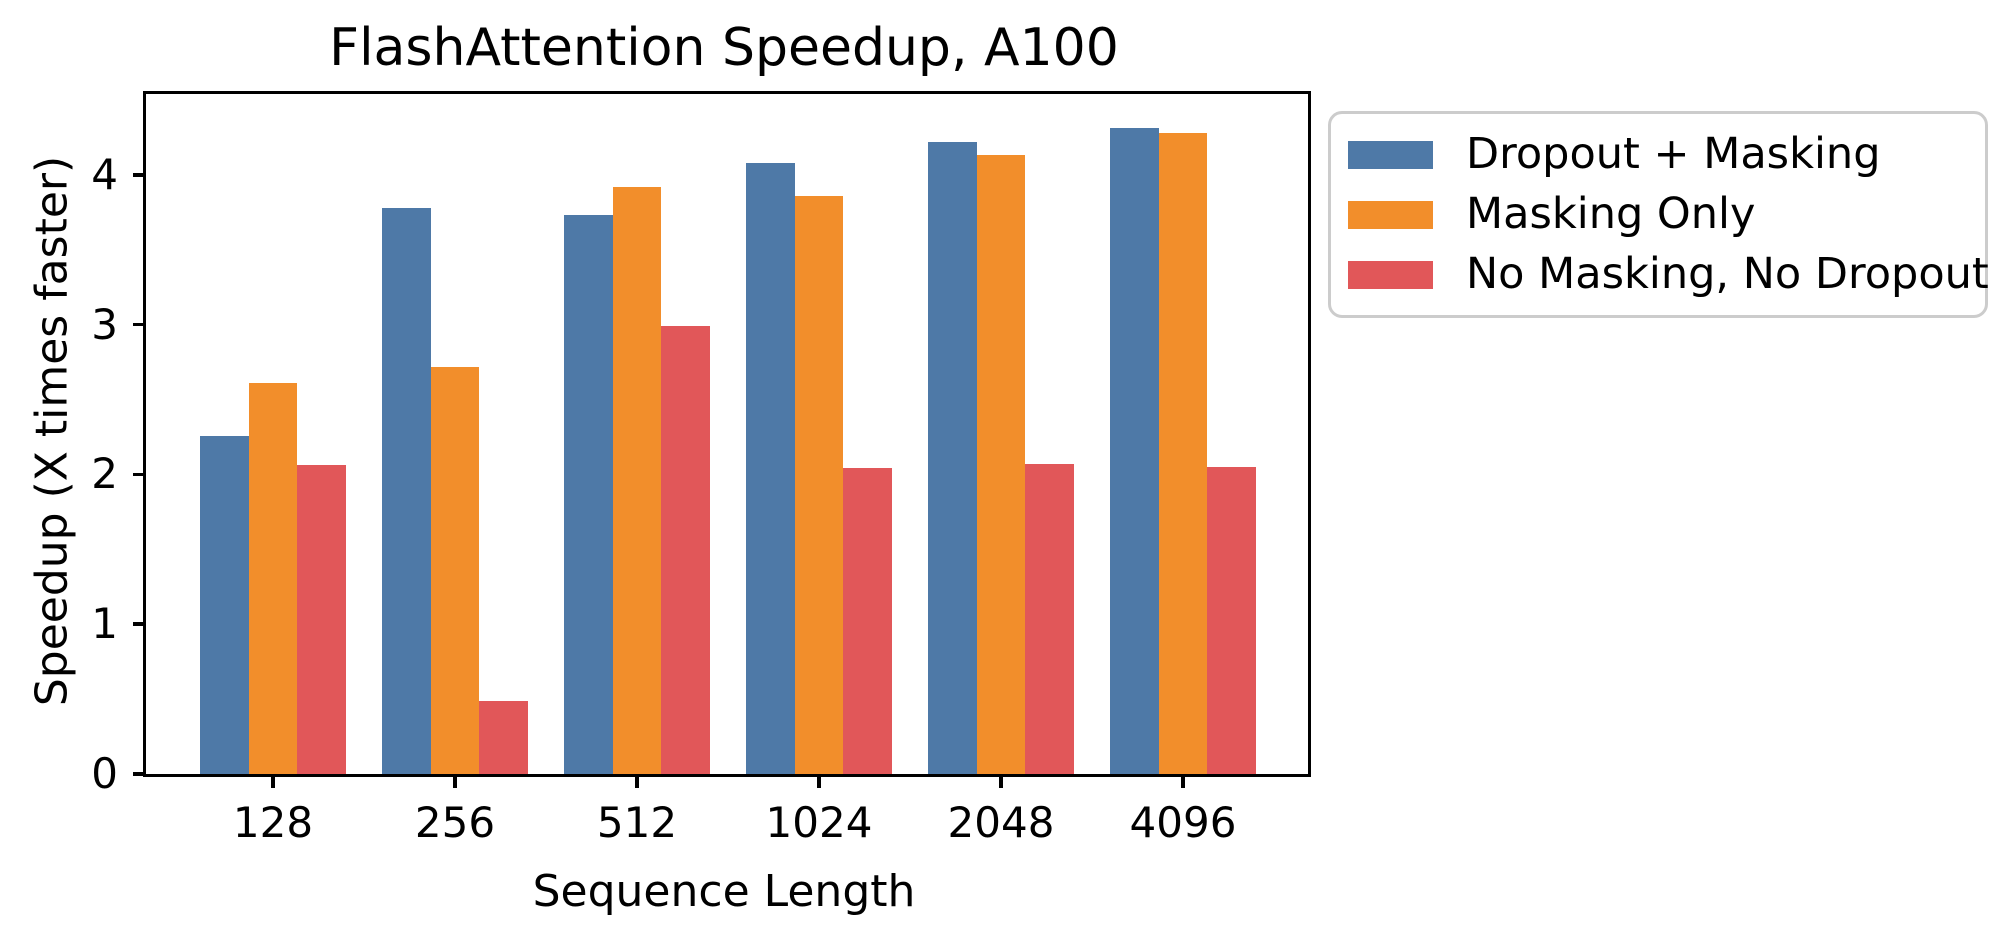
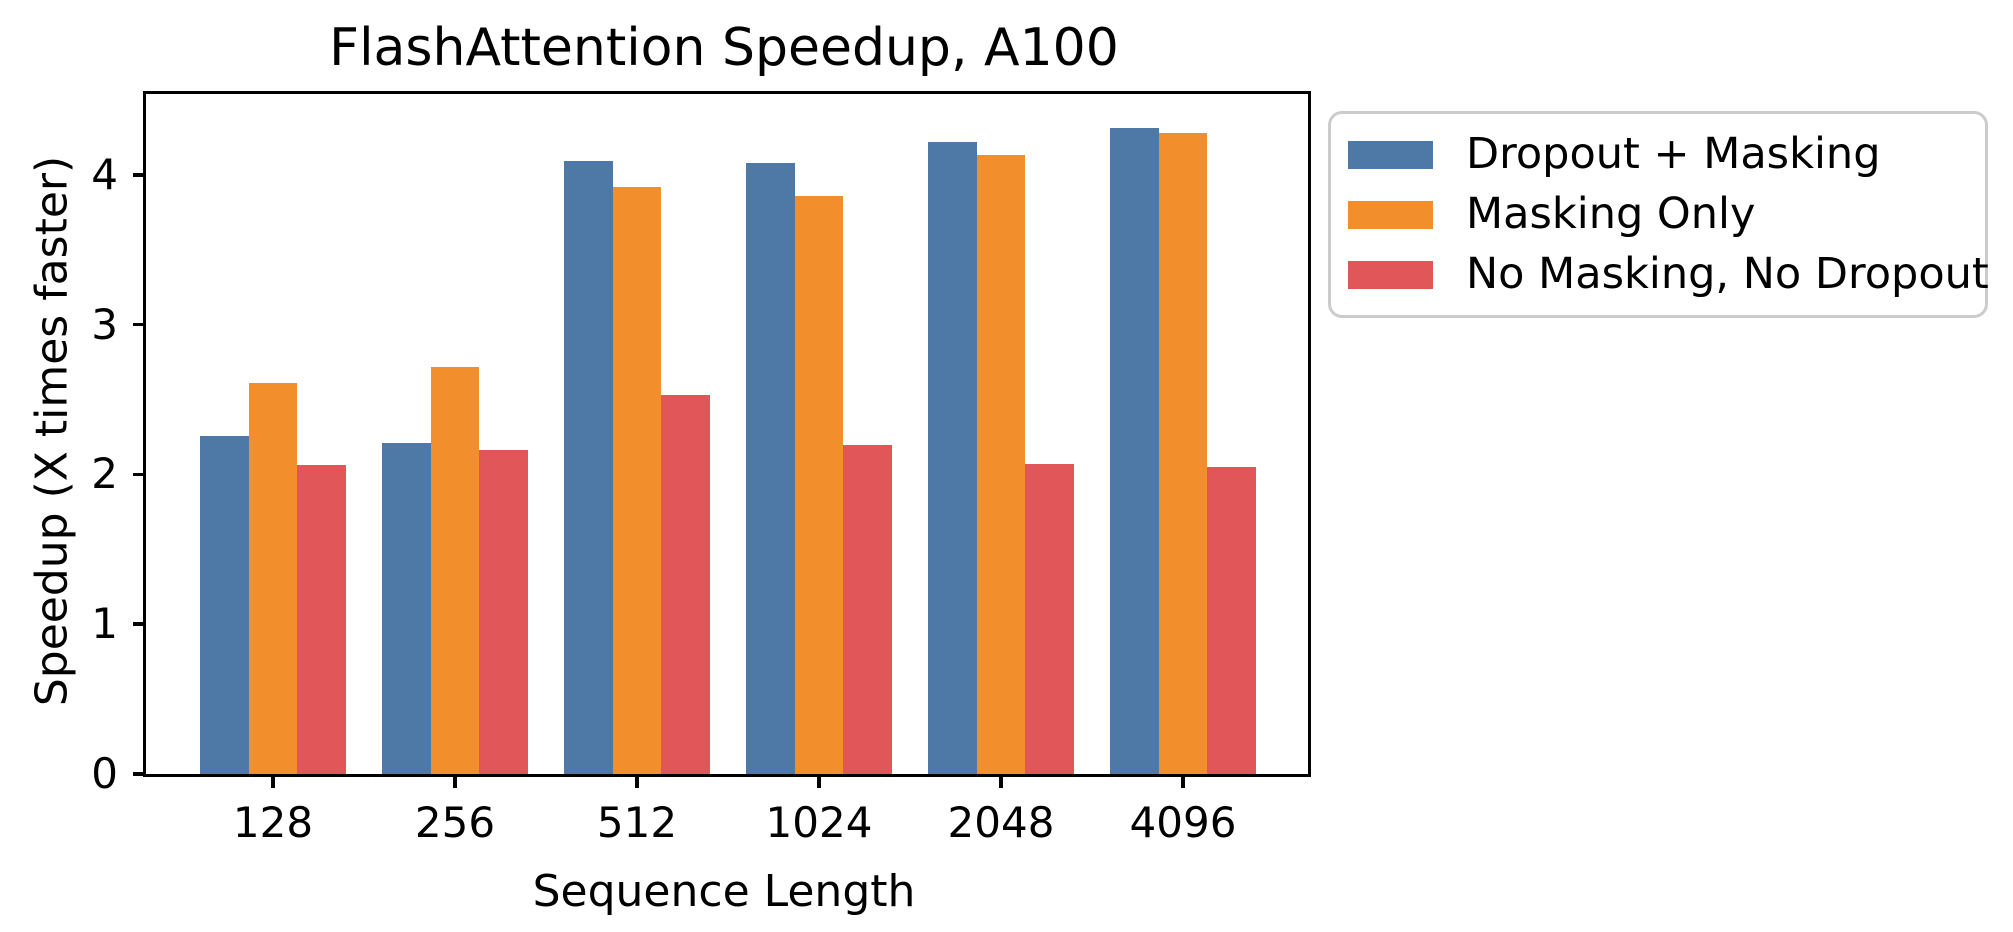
Dropout + Masking/256: 3.78 -> 2.21
No Masking, No Dropout/256: 0.49 -> 2.16
Dropout + Masking/512: 3.73 -> 4.09
No Masking, No Dropout/512: 2.99 -> 2.53
No Masking, No Dropout/1024: 2.04 -> 2.20
